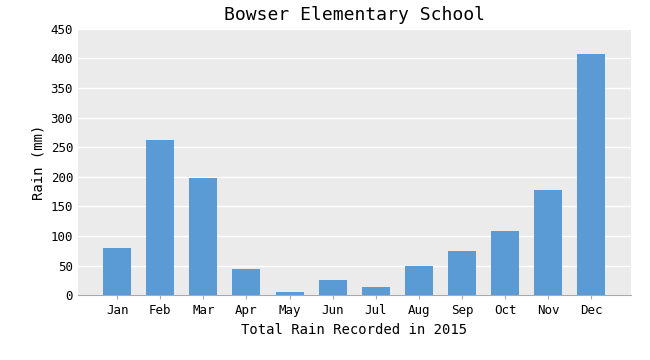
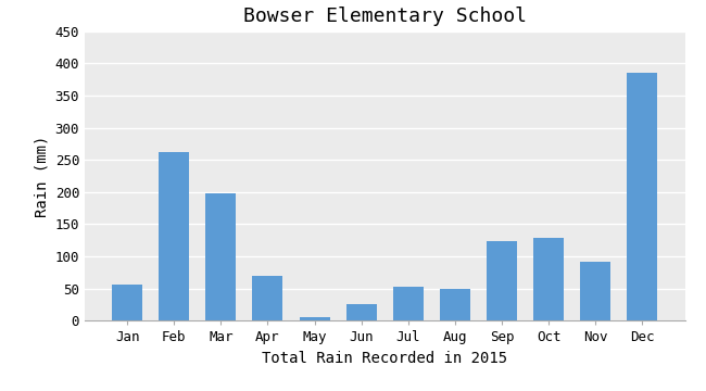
Jan: 80 -> 56
Apr: 45 -> 70
Jul: 14 -> 52
Sep: 75 -> 124
Oct: 108 -> 128
Nov: 178 -> 92
Dec: 407 -> 386
